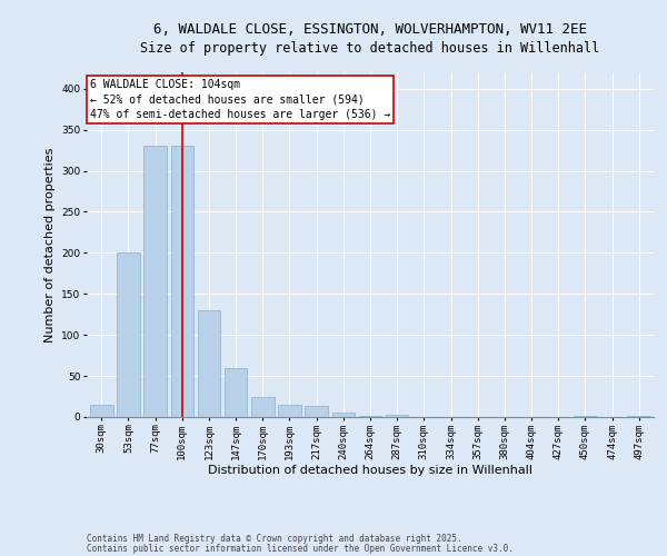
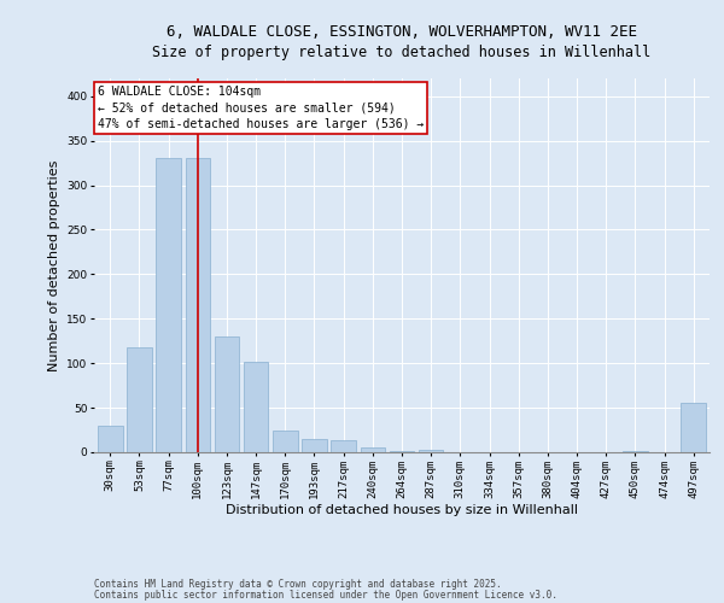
30sqm: 15 -> 30
53sqm: 200 -> 118
147sqm: 60 -> 102
497sqm: 2 -> 56
